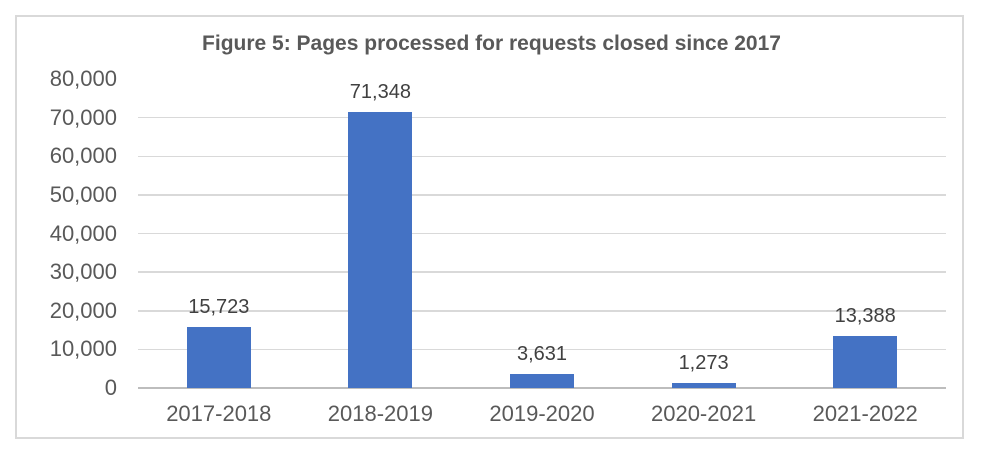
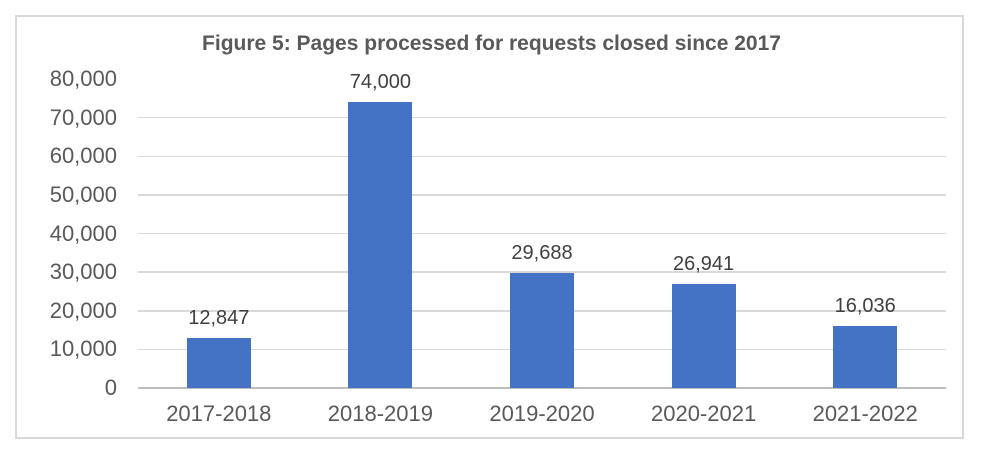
2017-2018: 15,723 -> 12,847
2018-2019: 71,348 -> 74,000
2019-2020: 3,631 -> 29,688
2020-2021: 1,273 -> 26,941
2021-2022: 13,388 -> 16,036
